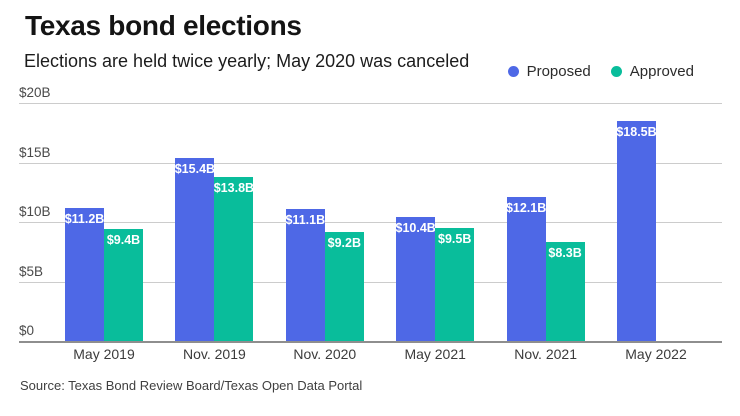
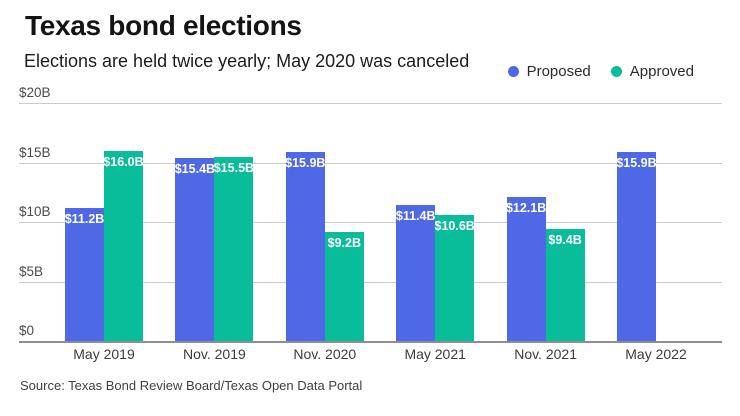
Approved/May 2019: $9.4B -> $16.0B
Approved/Nov. 2019: $13.8B -> $15.5B
Proposed/Nov. 2020: $11.1B -> $15.9B
Proposed/May 2021: $10.4B -> $11.4B
Approved/May 2021: $9.5B -> $10.6B
Approved/Nov. 2021: $8.3B -> $9.4B
Proposed/May 2022: $18.5B -> $15.9B
